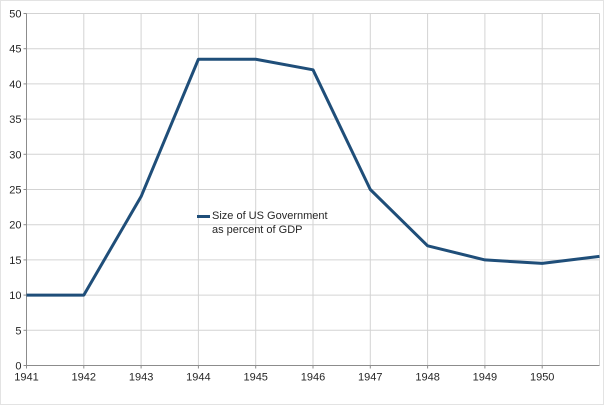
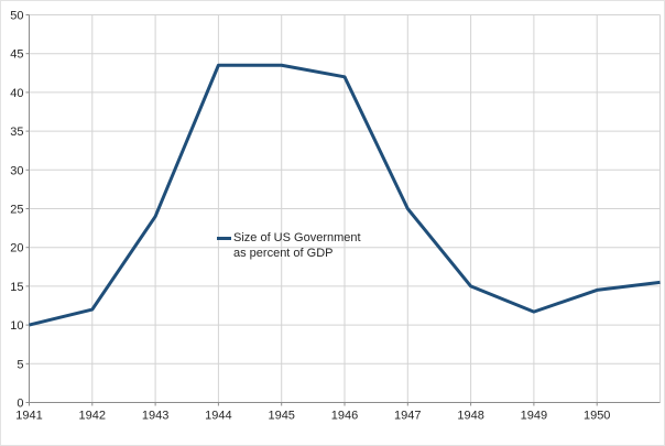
1942: 10 -> 12
1948: 17 -> 15
1949: 15 -> 12
